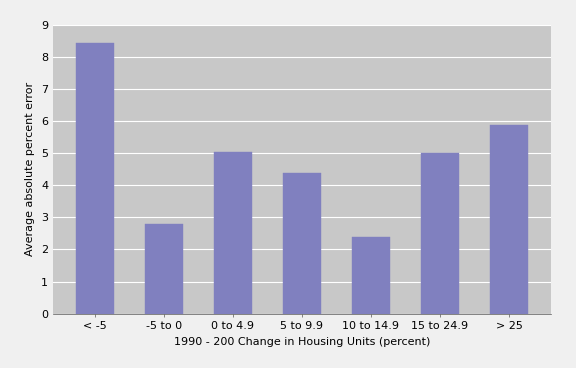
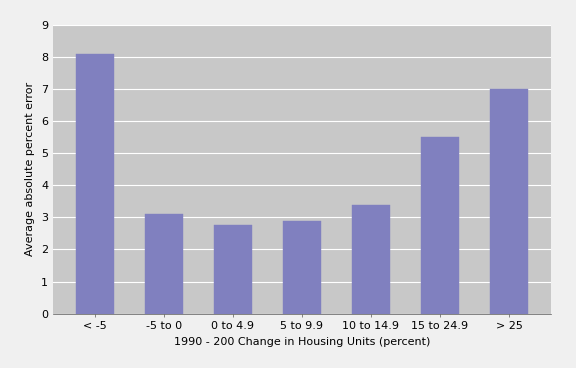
< -5: 8.45 -> 8.10
-5 to 0: 2.80 -> 3.10
0 to 4.9: 5.05 -> 2.75
5 to 9.9: 4.40 -> 2.90
10 to 14.9: 2.40 -> 3.40
15 to 24.9: 5.00 -> 5.50
> 25: 5.90 -> 7.00
